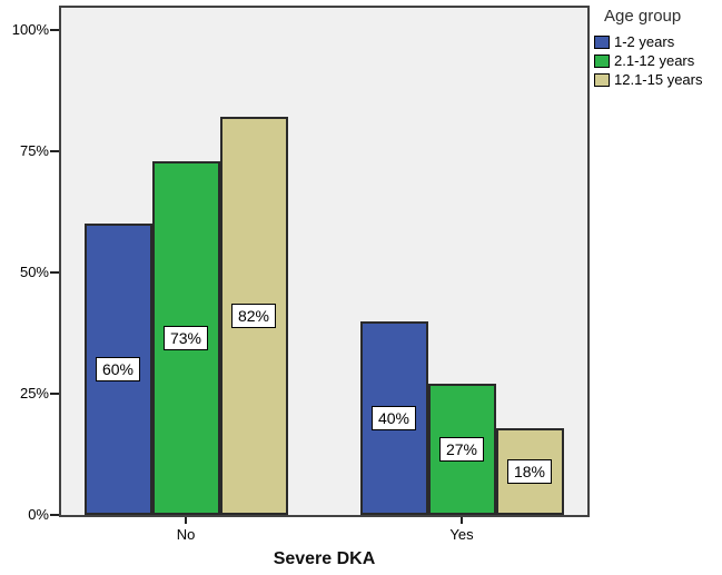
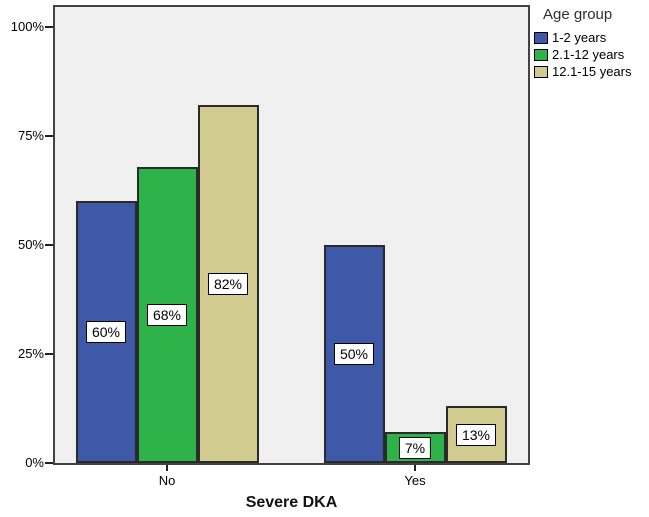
2.1-12 years/No: 73% -> 68%
1-2 years/Yes: 40% -> 50%
2.1-12 years/Yes: 27% -> 7%
12.1-15 years/Yes: 18% -> 13%
